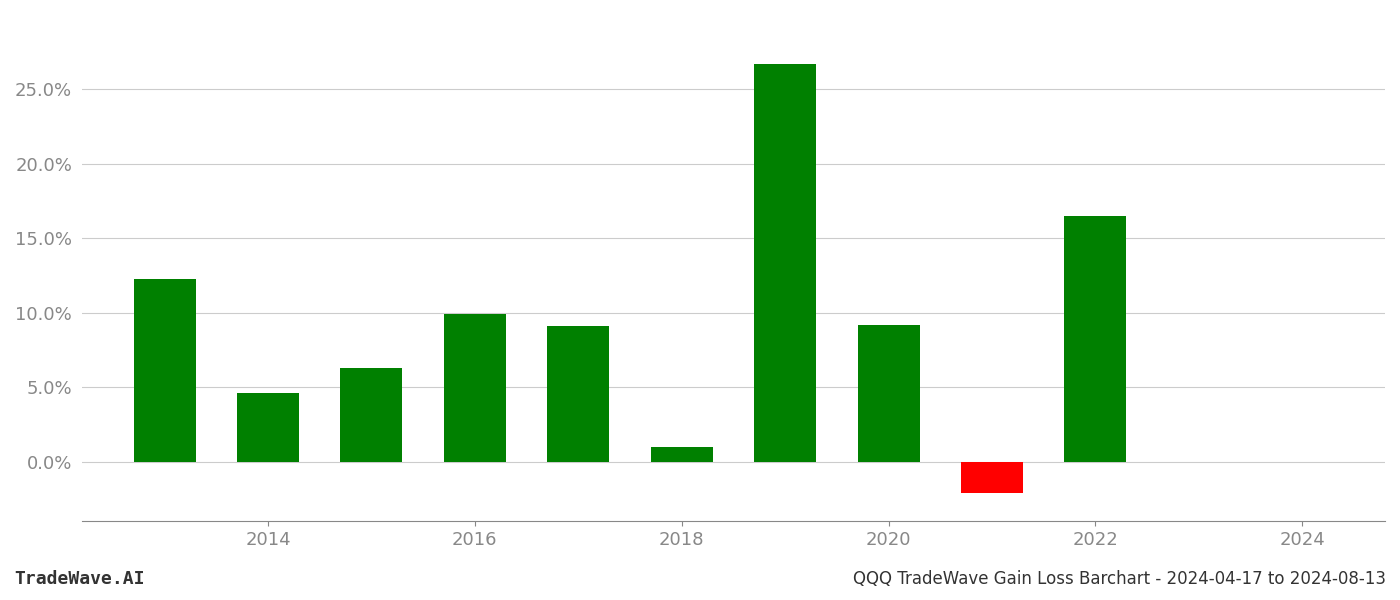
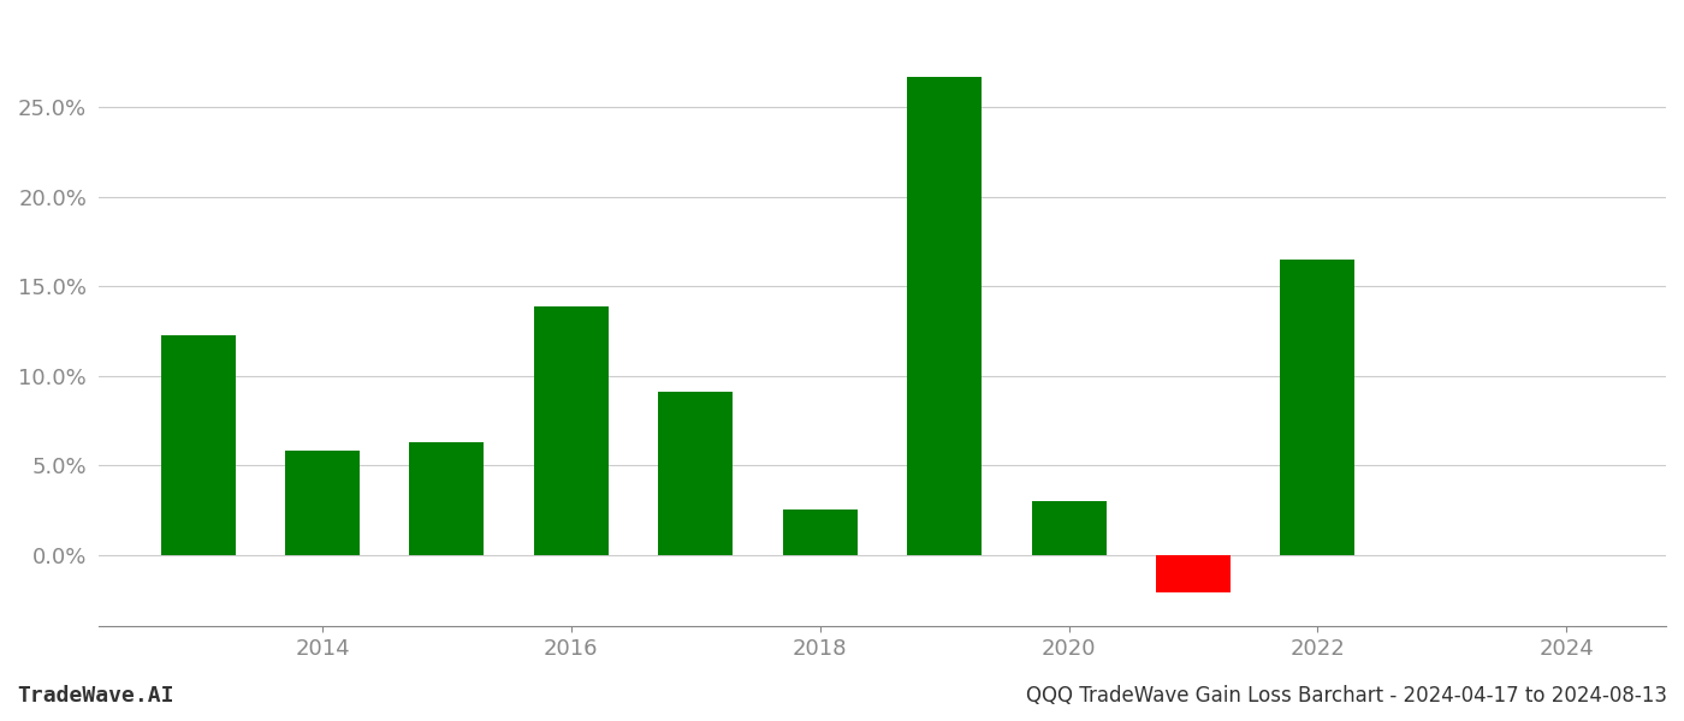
2014: 4.6% -> 5.8%
2016: 9.9% -> 13.9%
2018: 1.0% -> 2.5%
2020: 9.2% -> 3.0%
